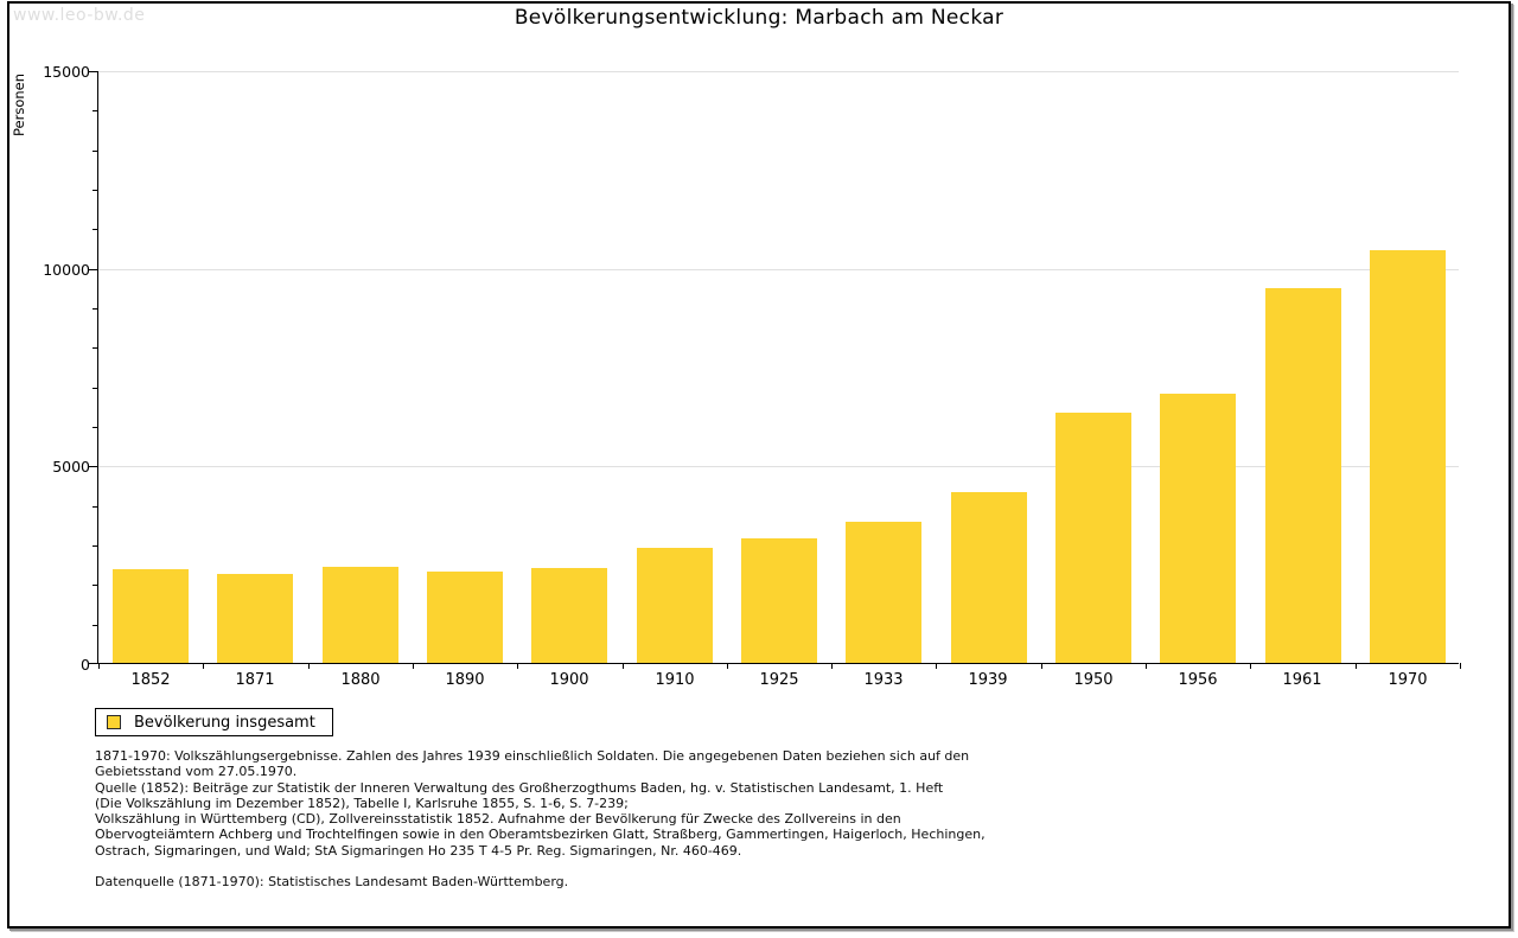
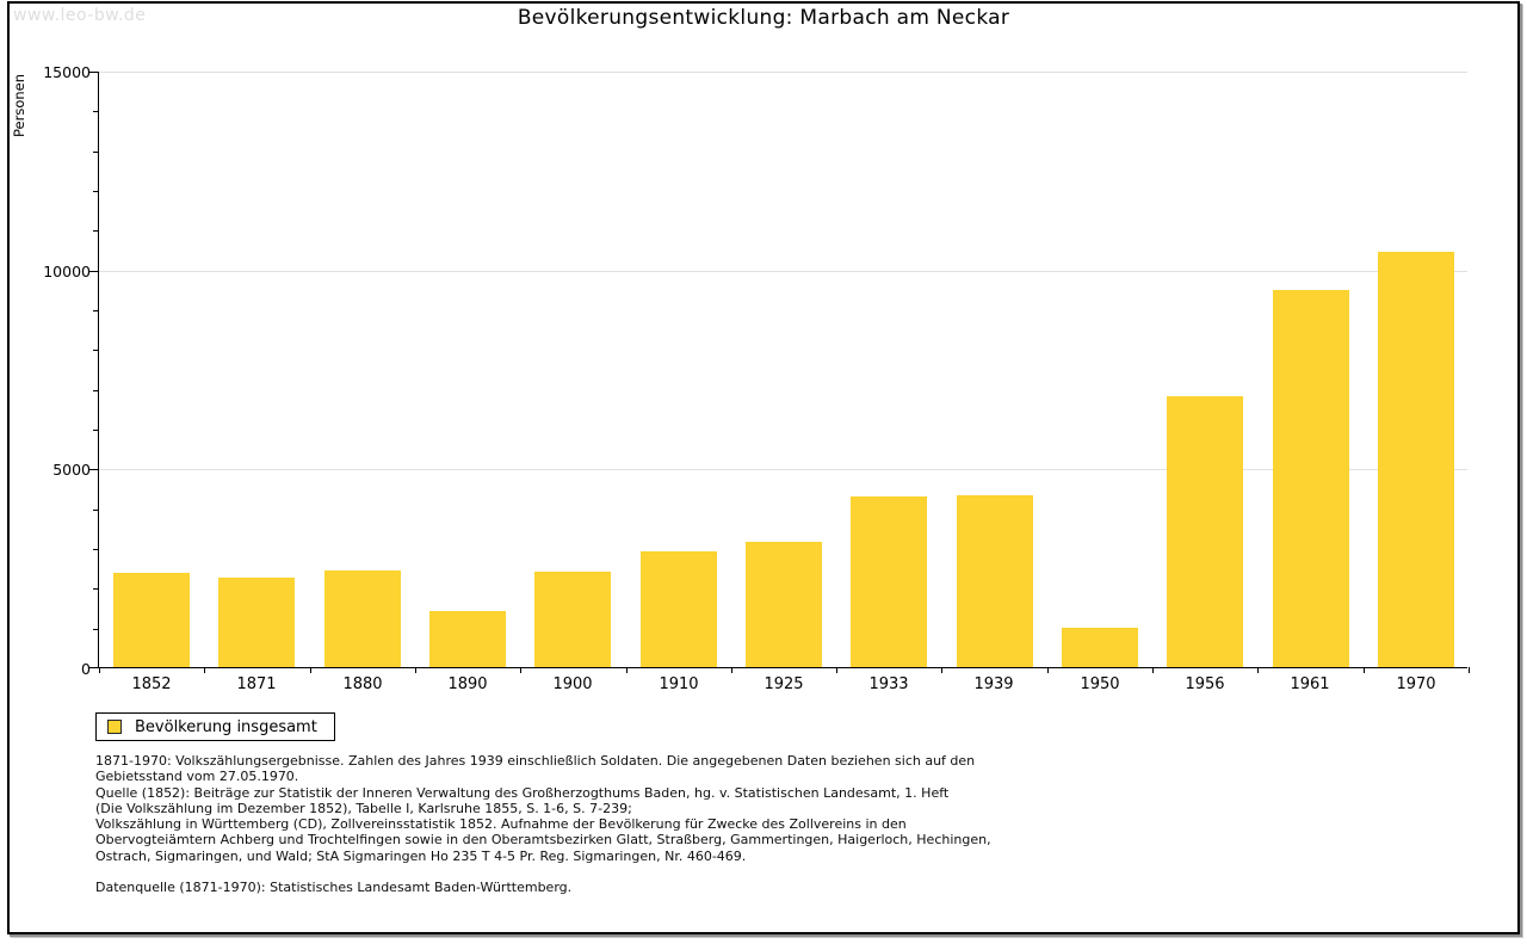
1890: 2300 -> 1400
1933: 3600 -> 4300
1950: 6300 -> 1000
